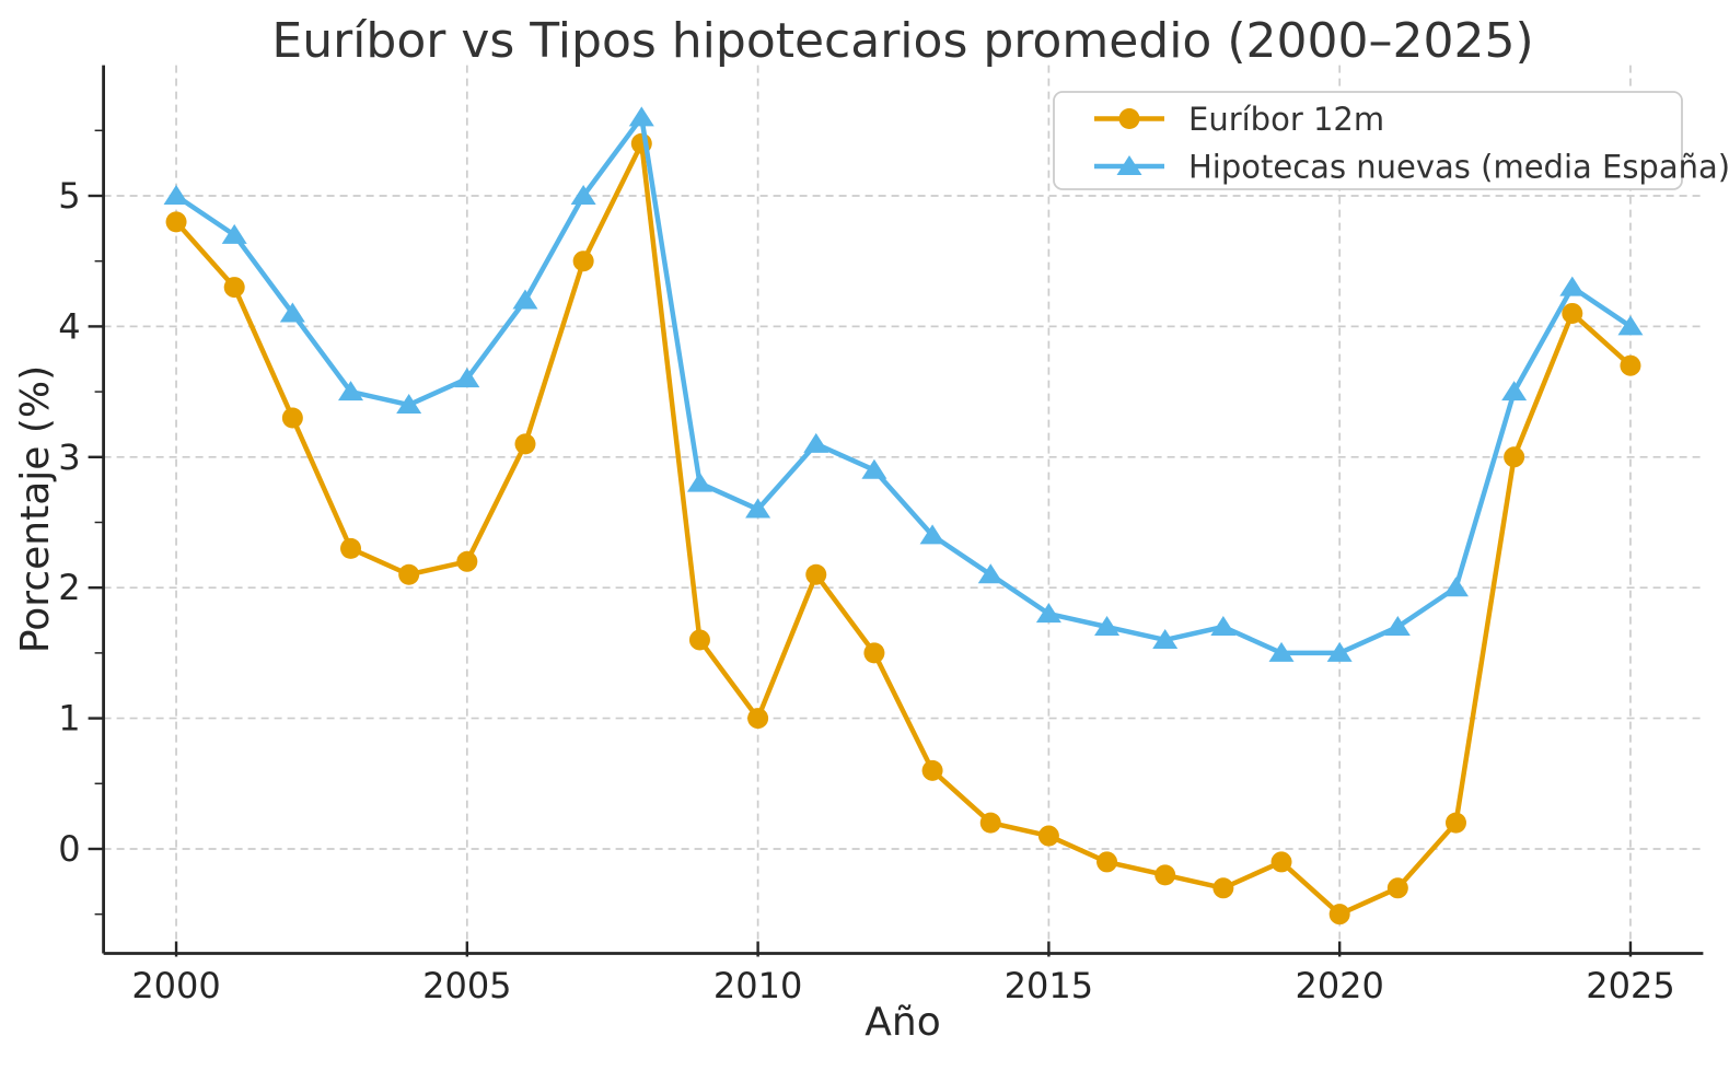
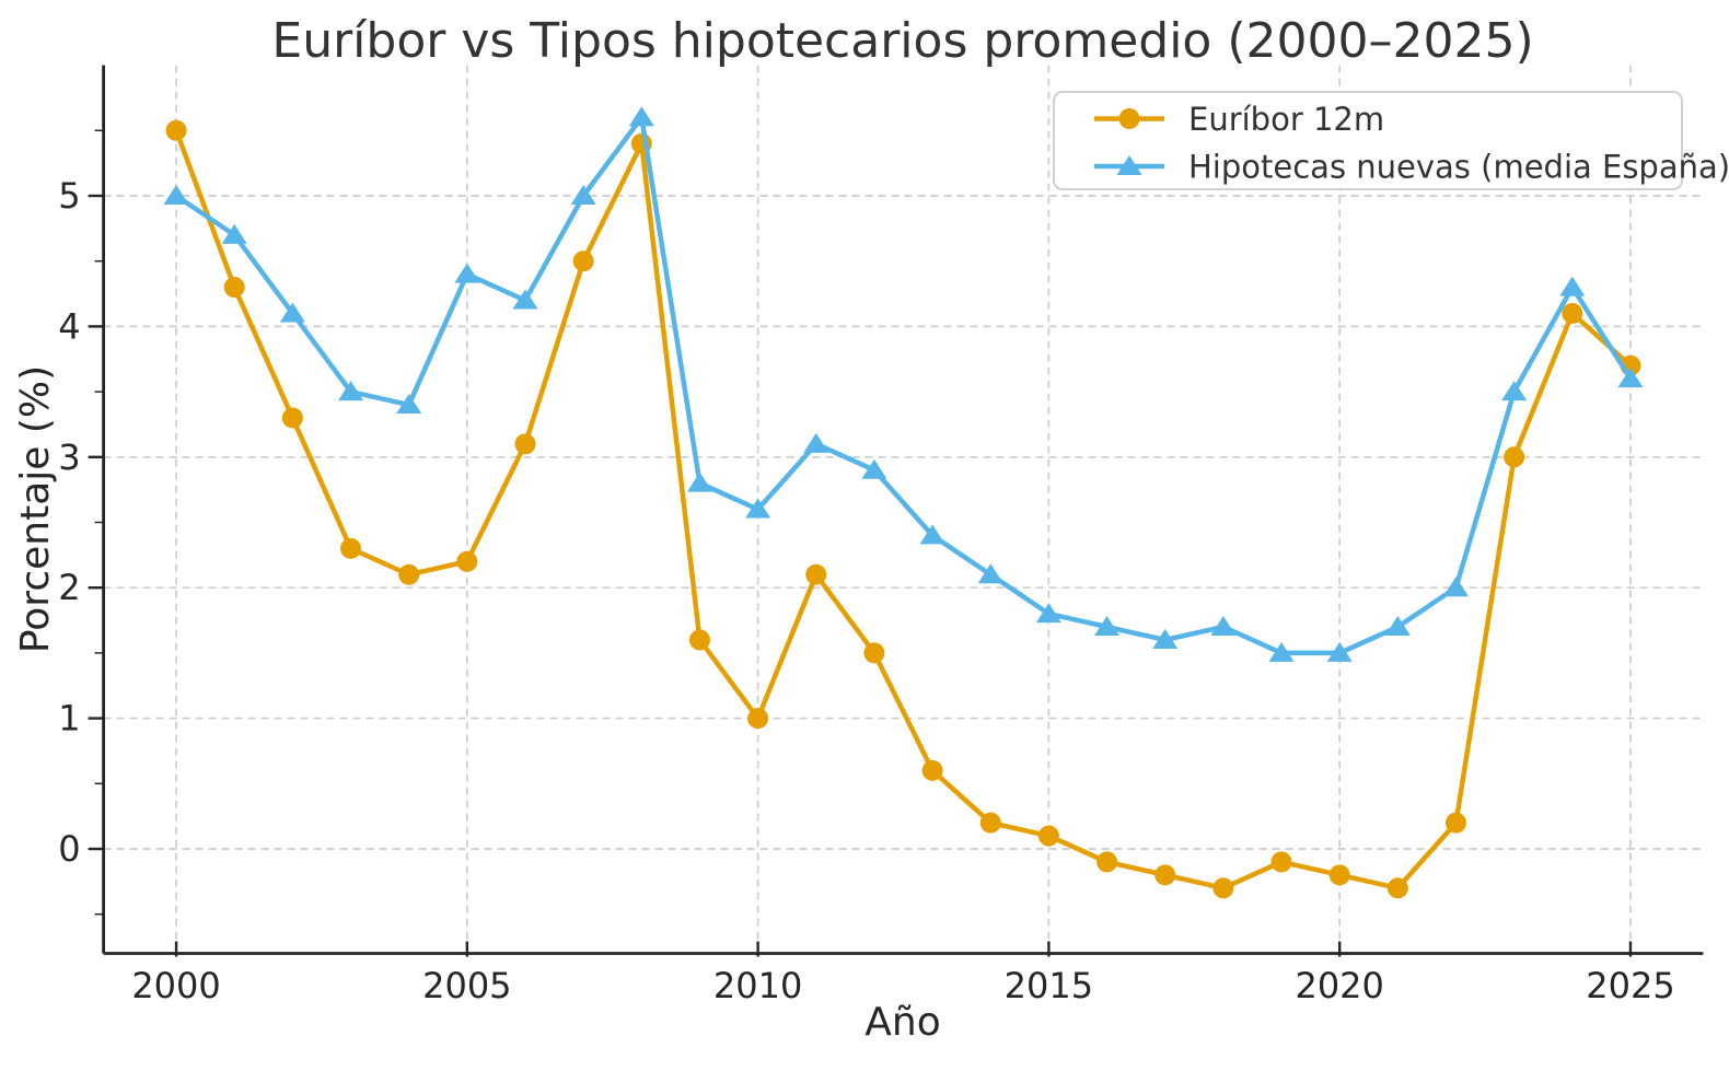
Euríbor 12m/2000: 4.8 -> 5.5
Hipotecas nuevas (media España)/2005: 3.6 -> 4.4
Euríbor 12m/2020: -0.5 -> -0.2
Hipotecas nuevas (media España)/2025: 4.0 -> 3.6
